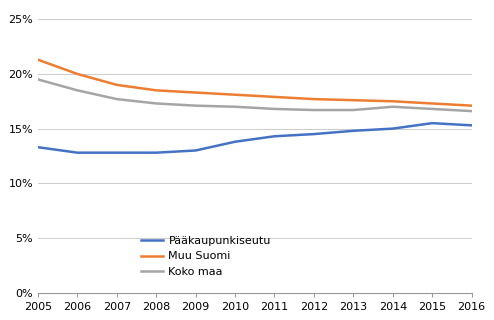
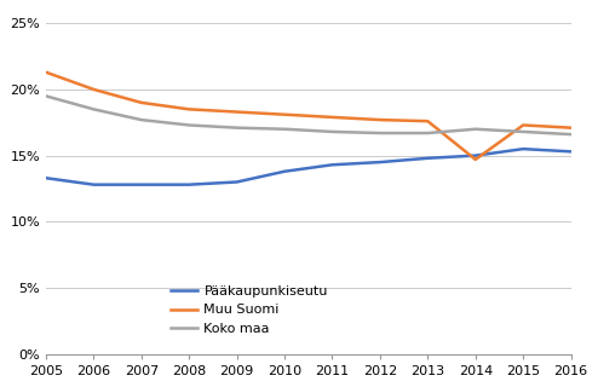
Muu Suomi/2014: 17.5% -> 14.7%
